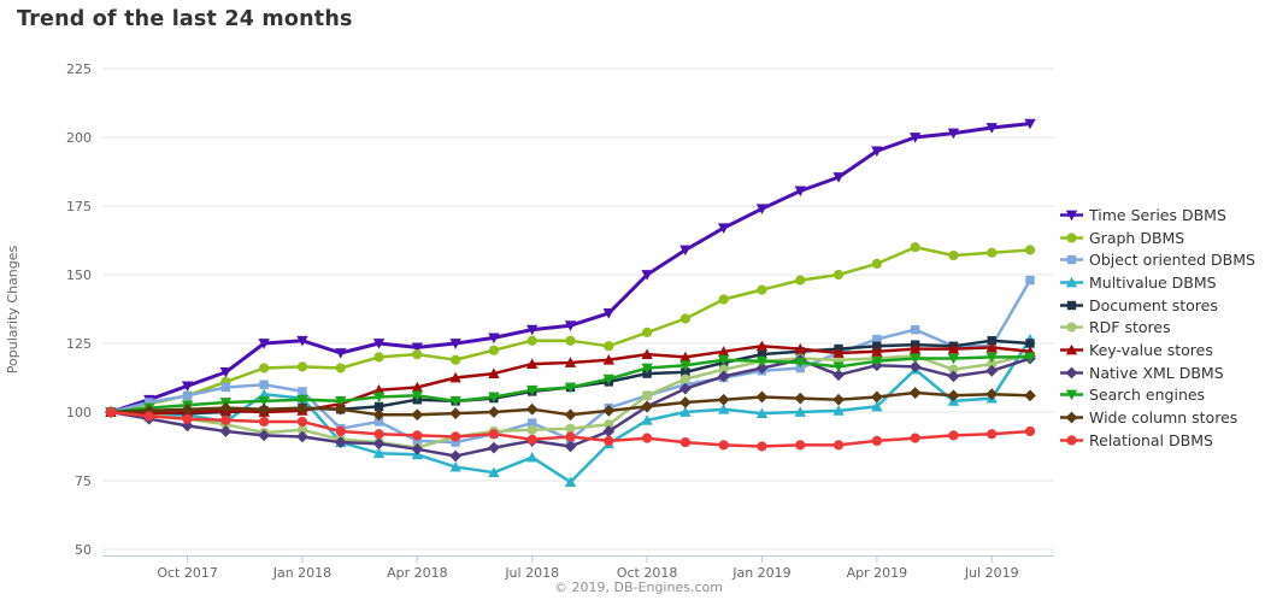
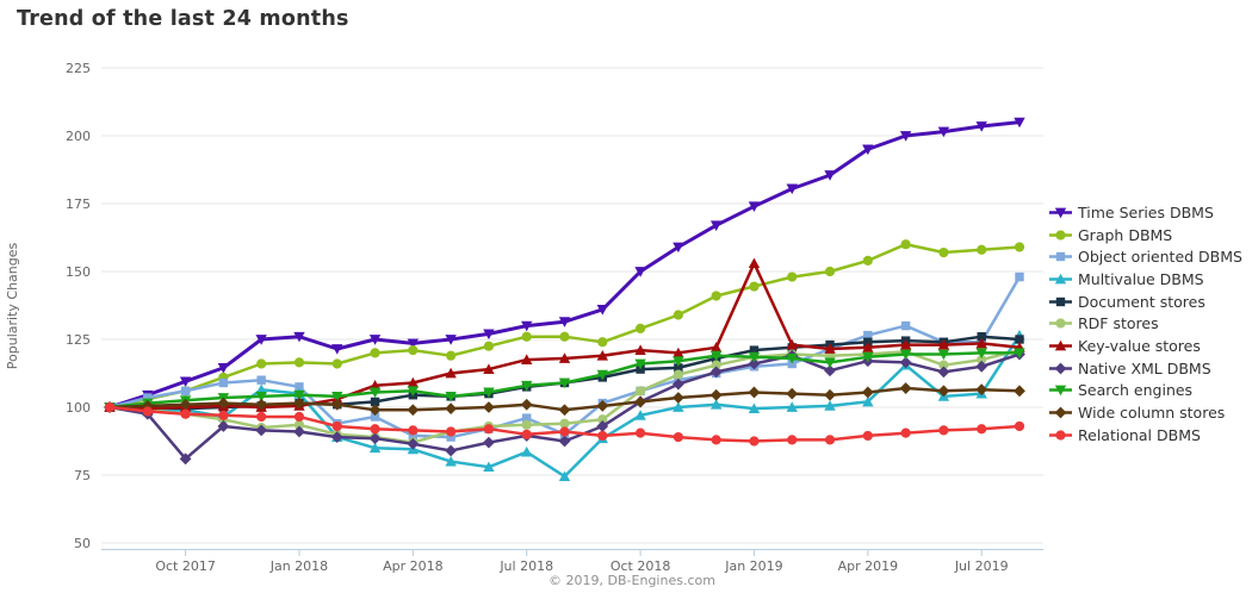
Native XML DBMS/Oct 2017: 95 -> 81
Key-value stores/Jan 2019: 124 -> 153
